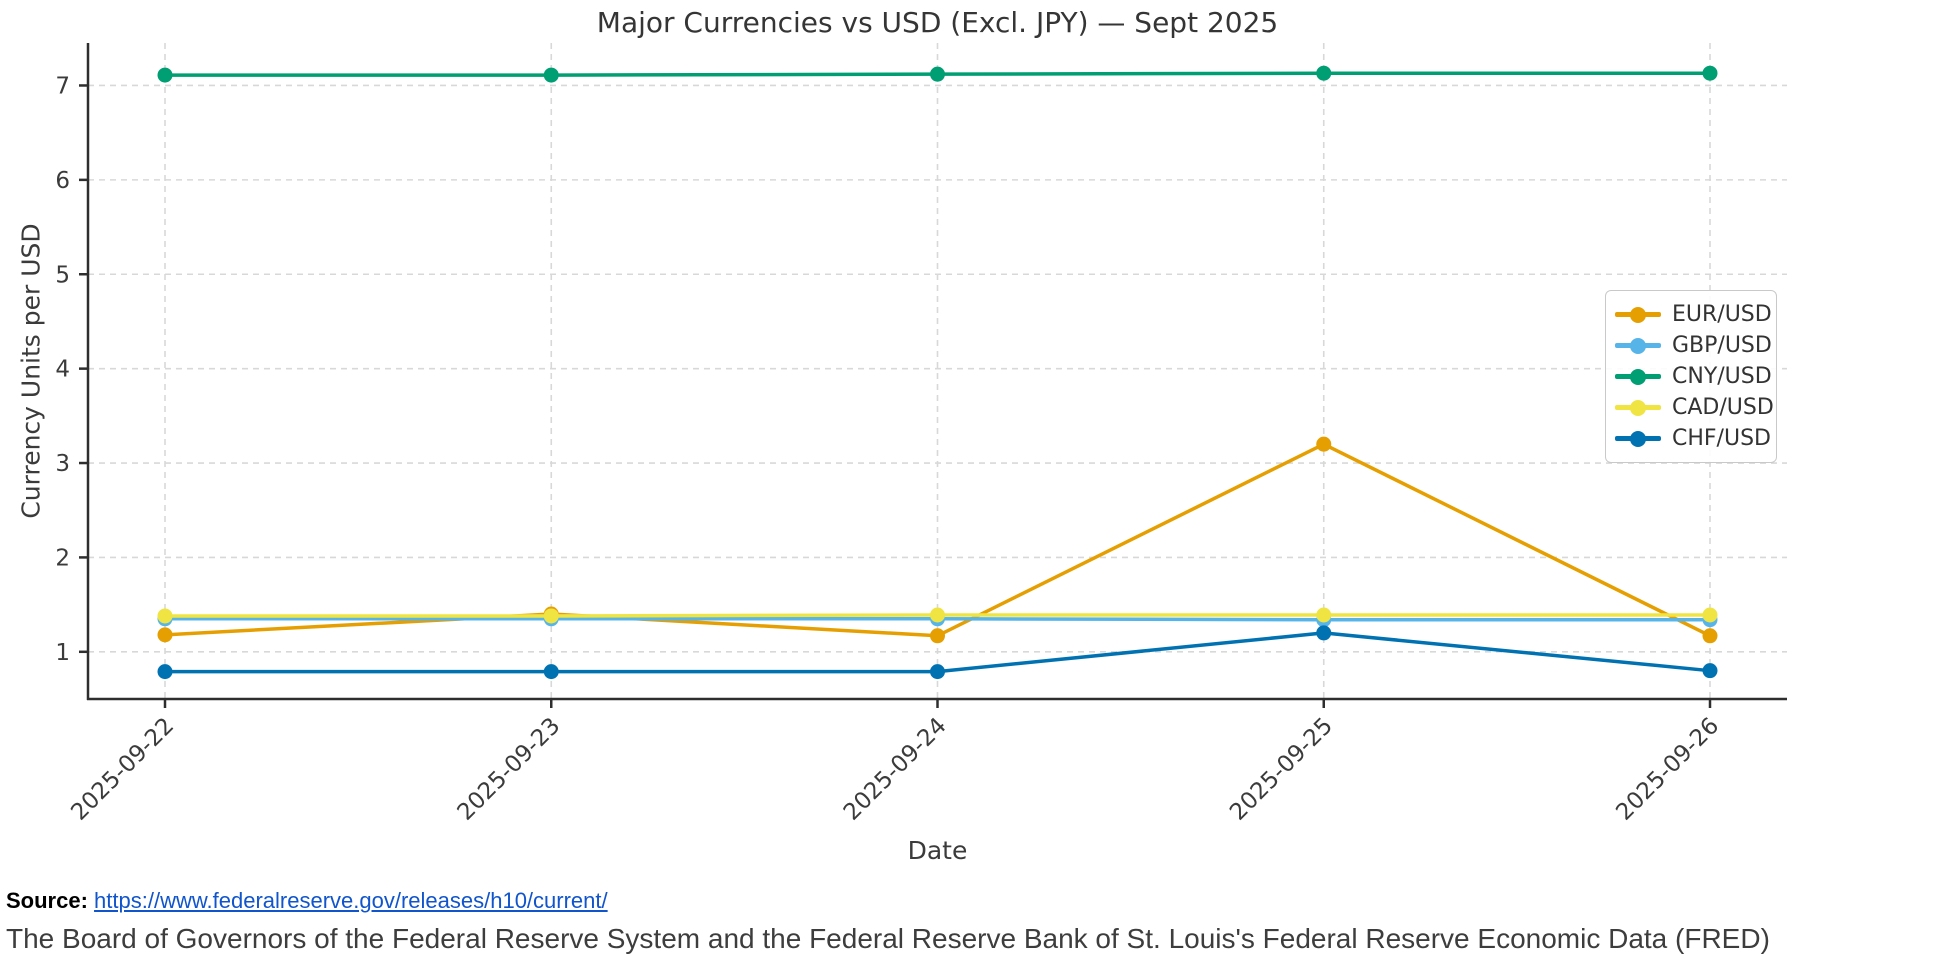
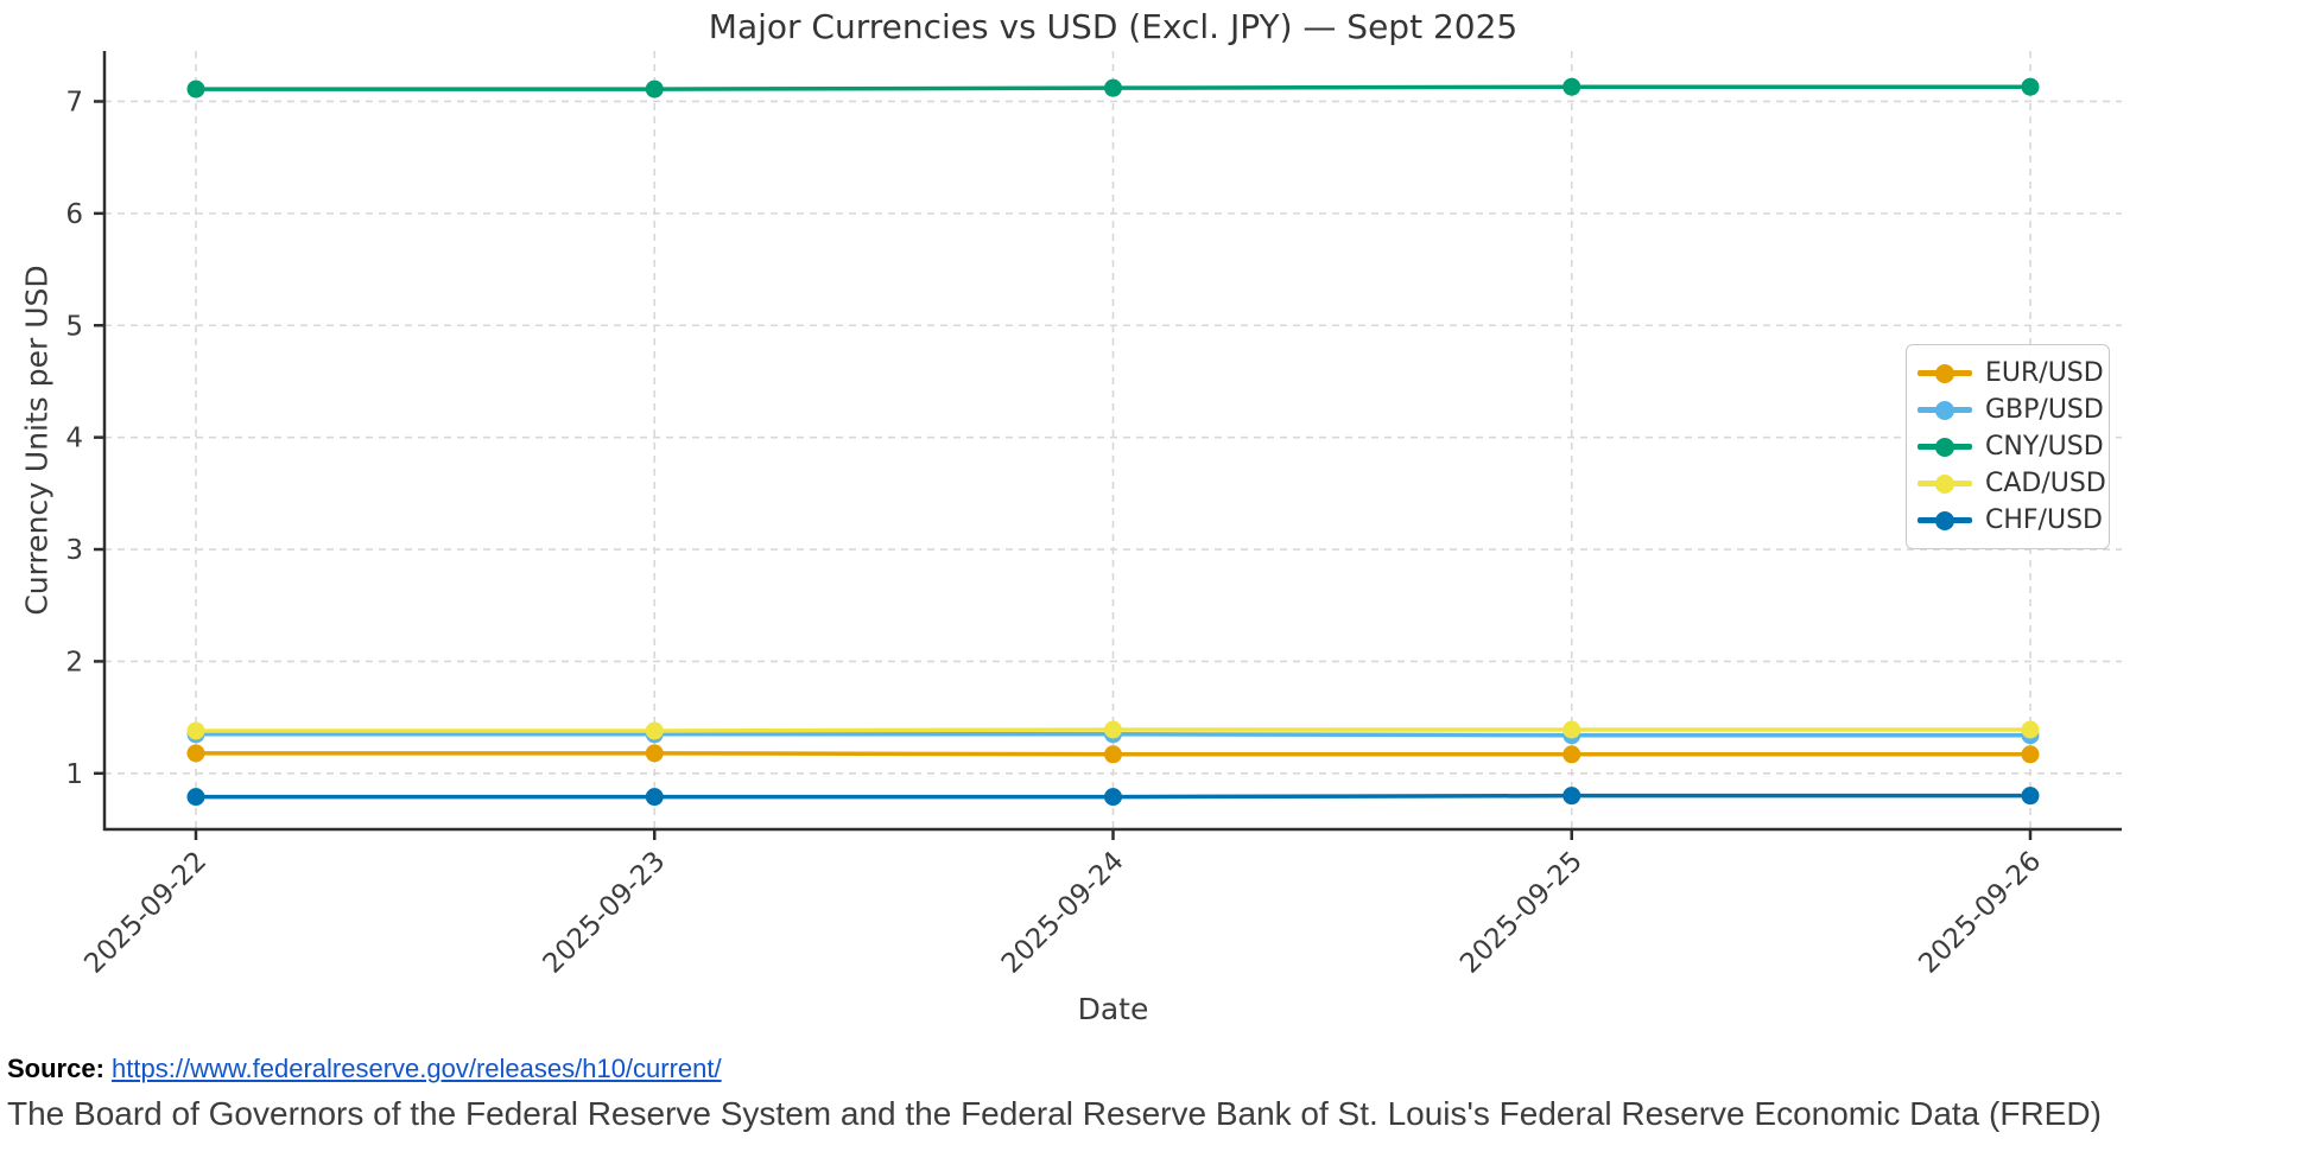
EUR/USD/2025-09-23: 1.4 -> 1.2
EUR/USD/2025-09-25: 3.2 -> 1.2
CHF/USD/2025-09-25: 1.2 -> 0.8
